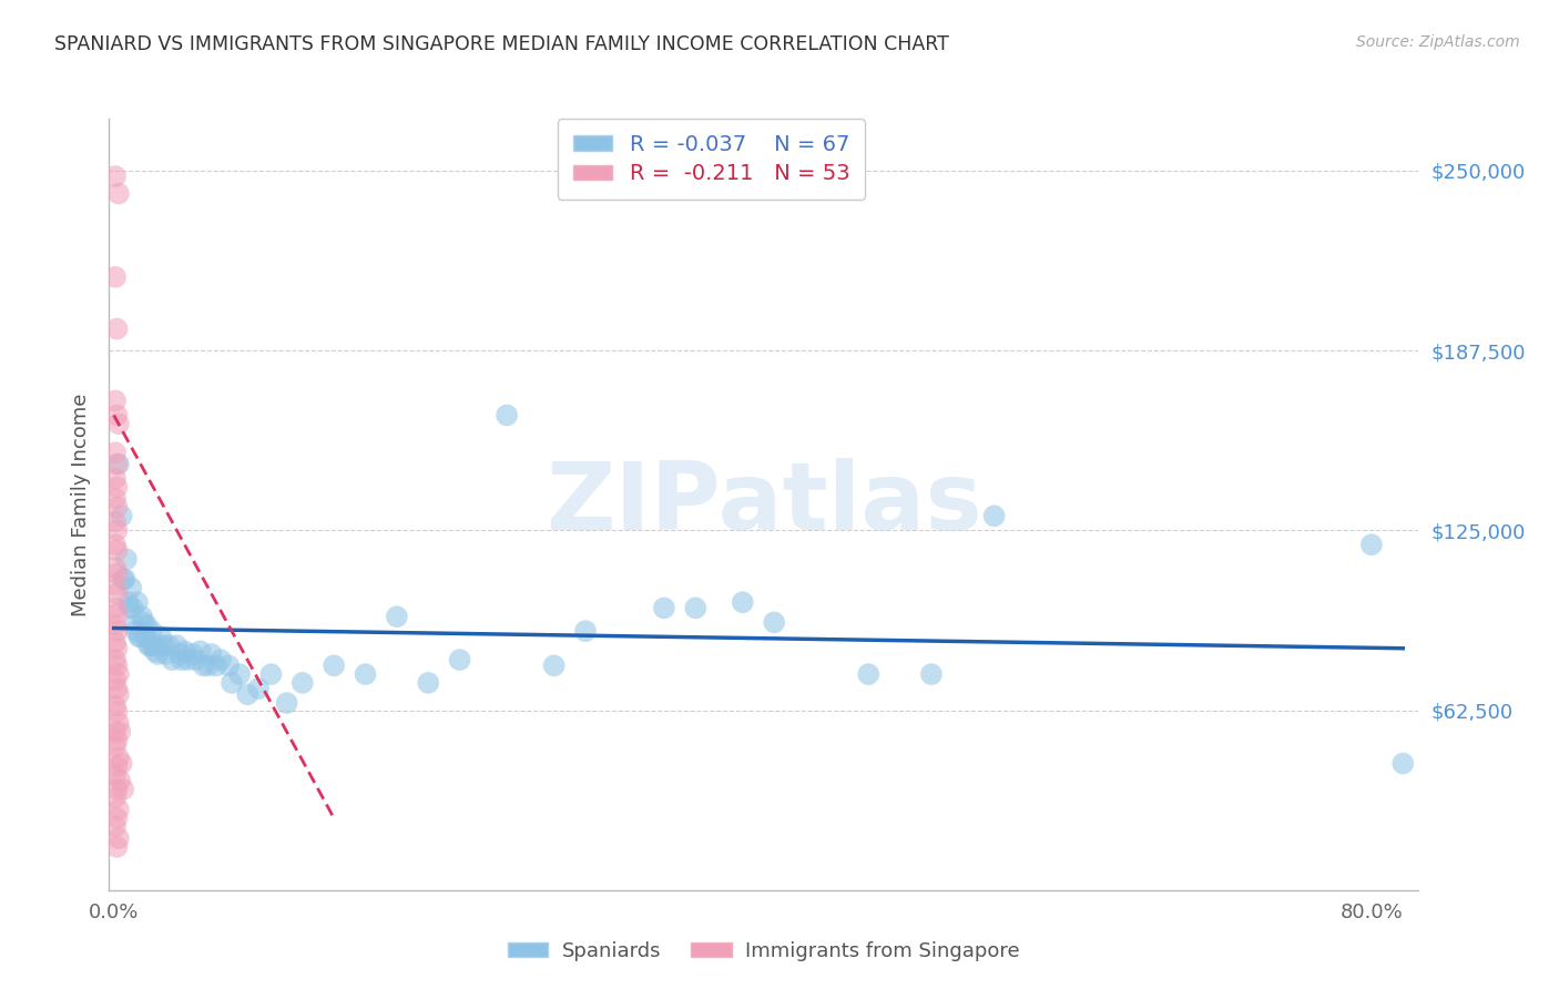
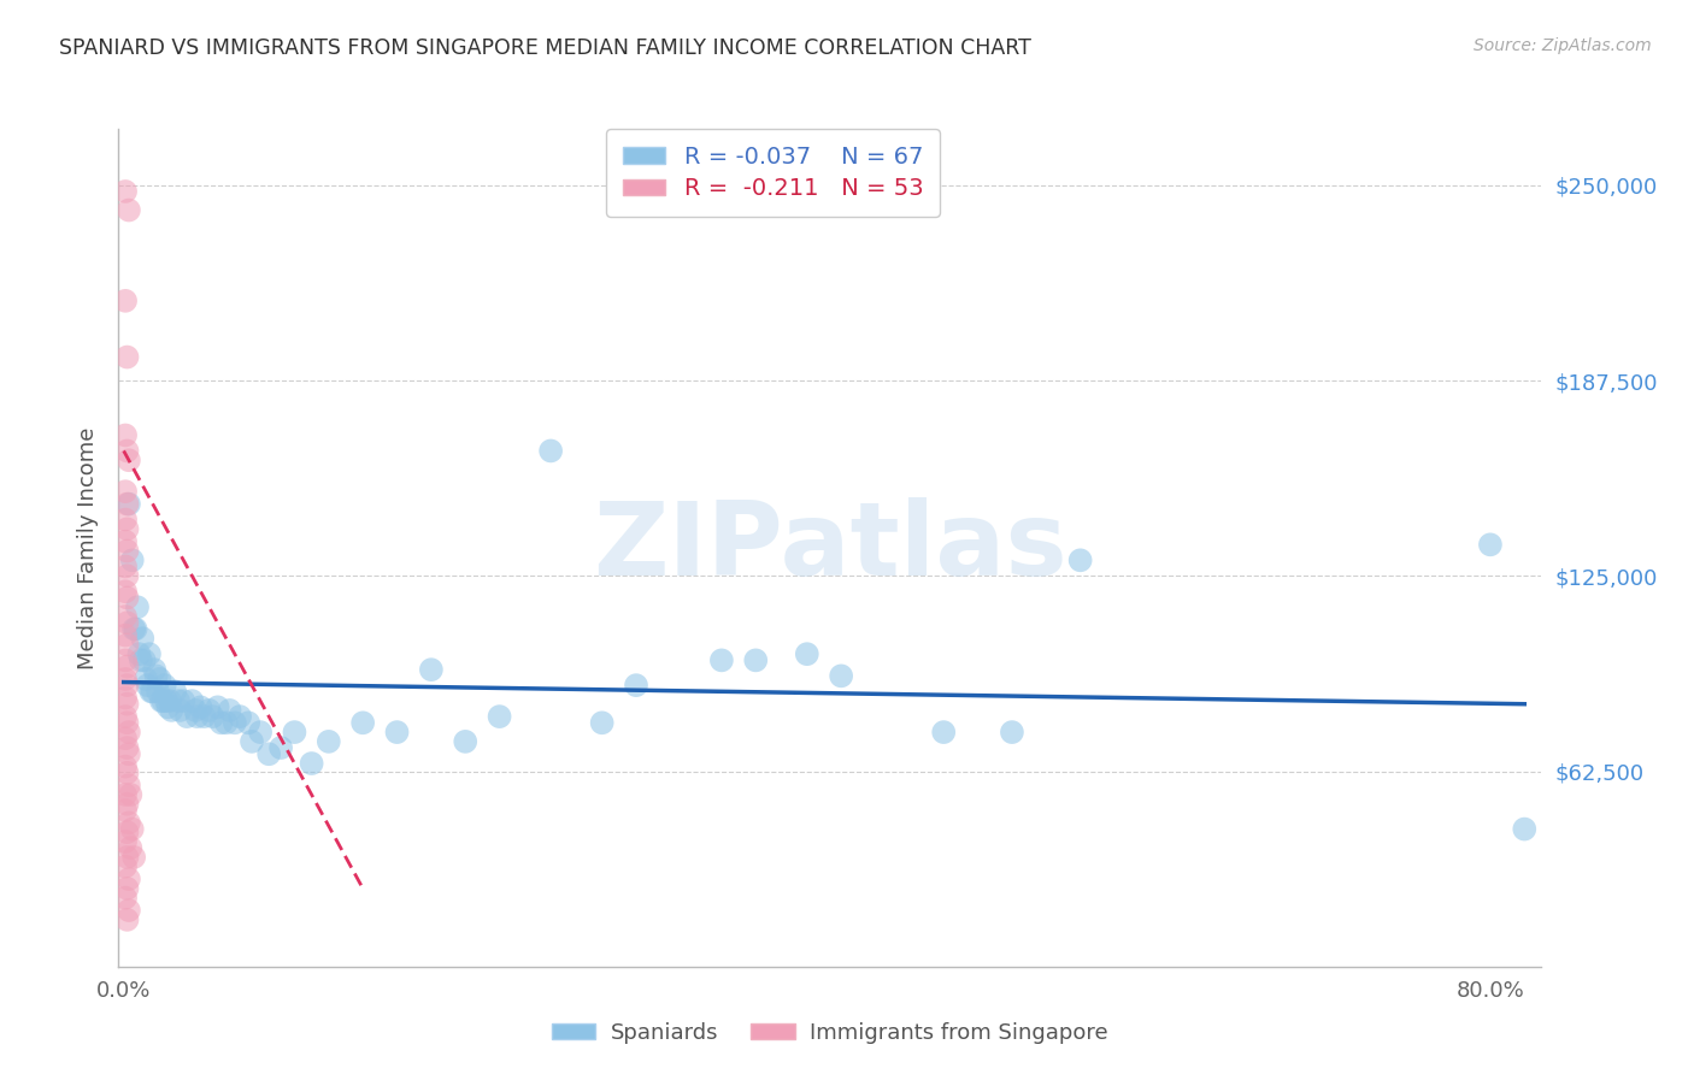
Spaniards/80.0%: $120,000 -> $135,000
